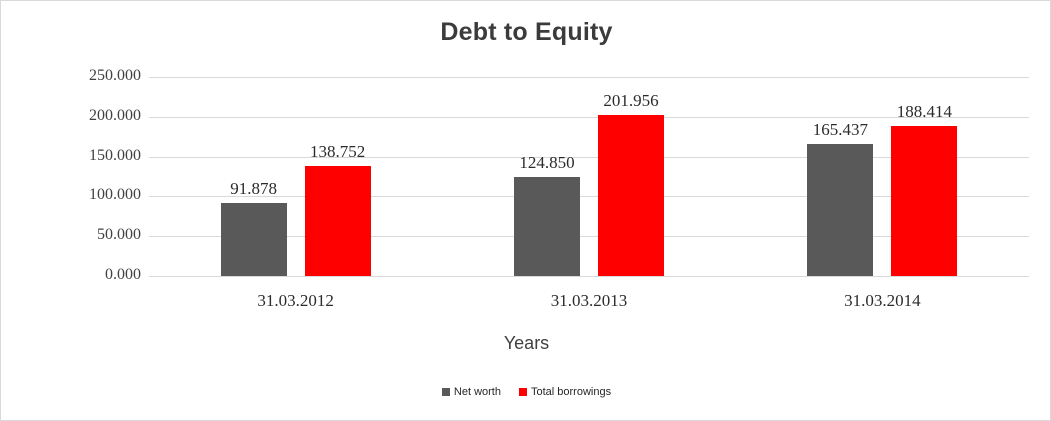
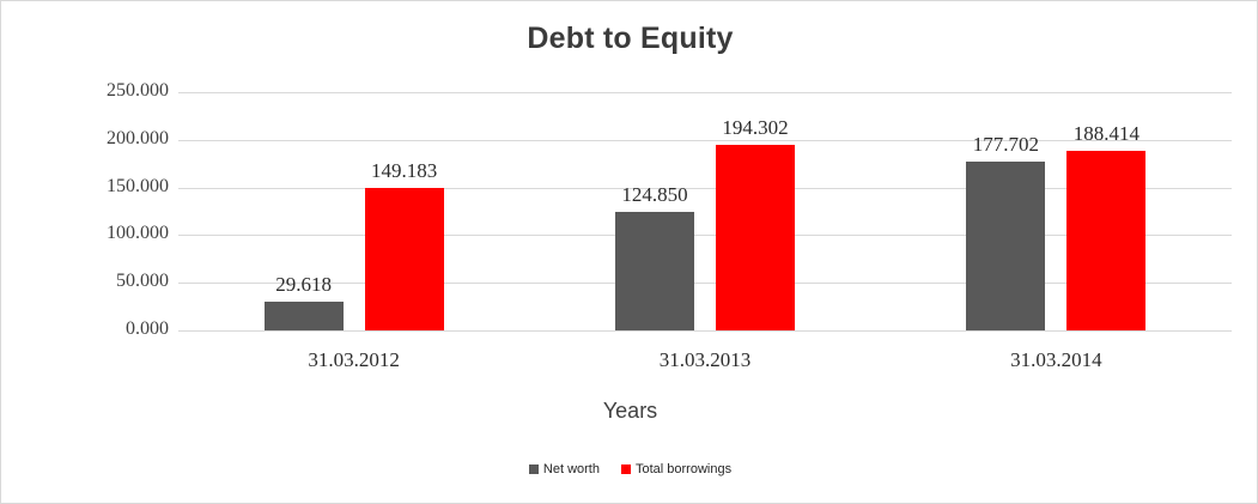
Net worth/31.03.2012: 91.878 -> 29.618
Total borrowings/31.03.2012: 138.752 -> 149.183
Total borrowings/31.03.2013: 201.956 -> 194.302
Net worth/31.03.2014: 165.437 -> 177.702
